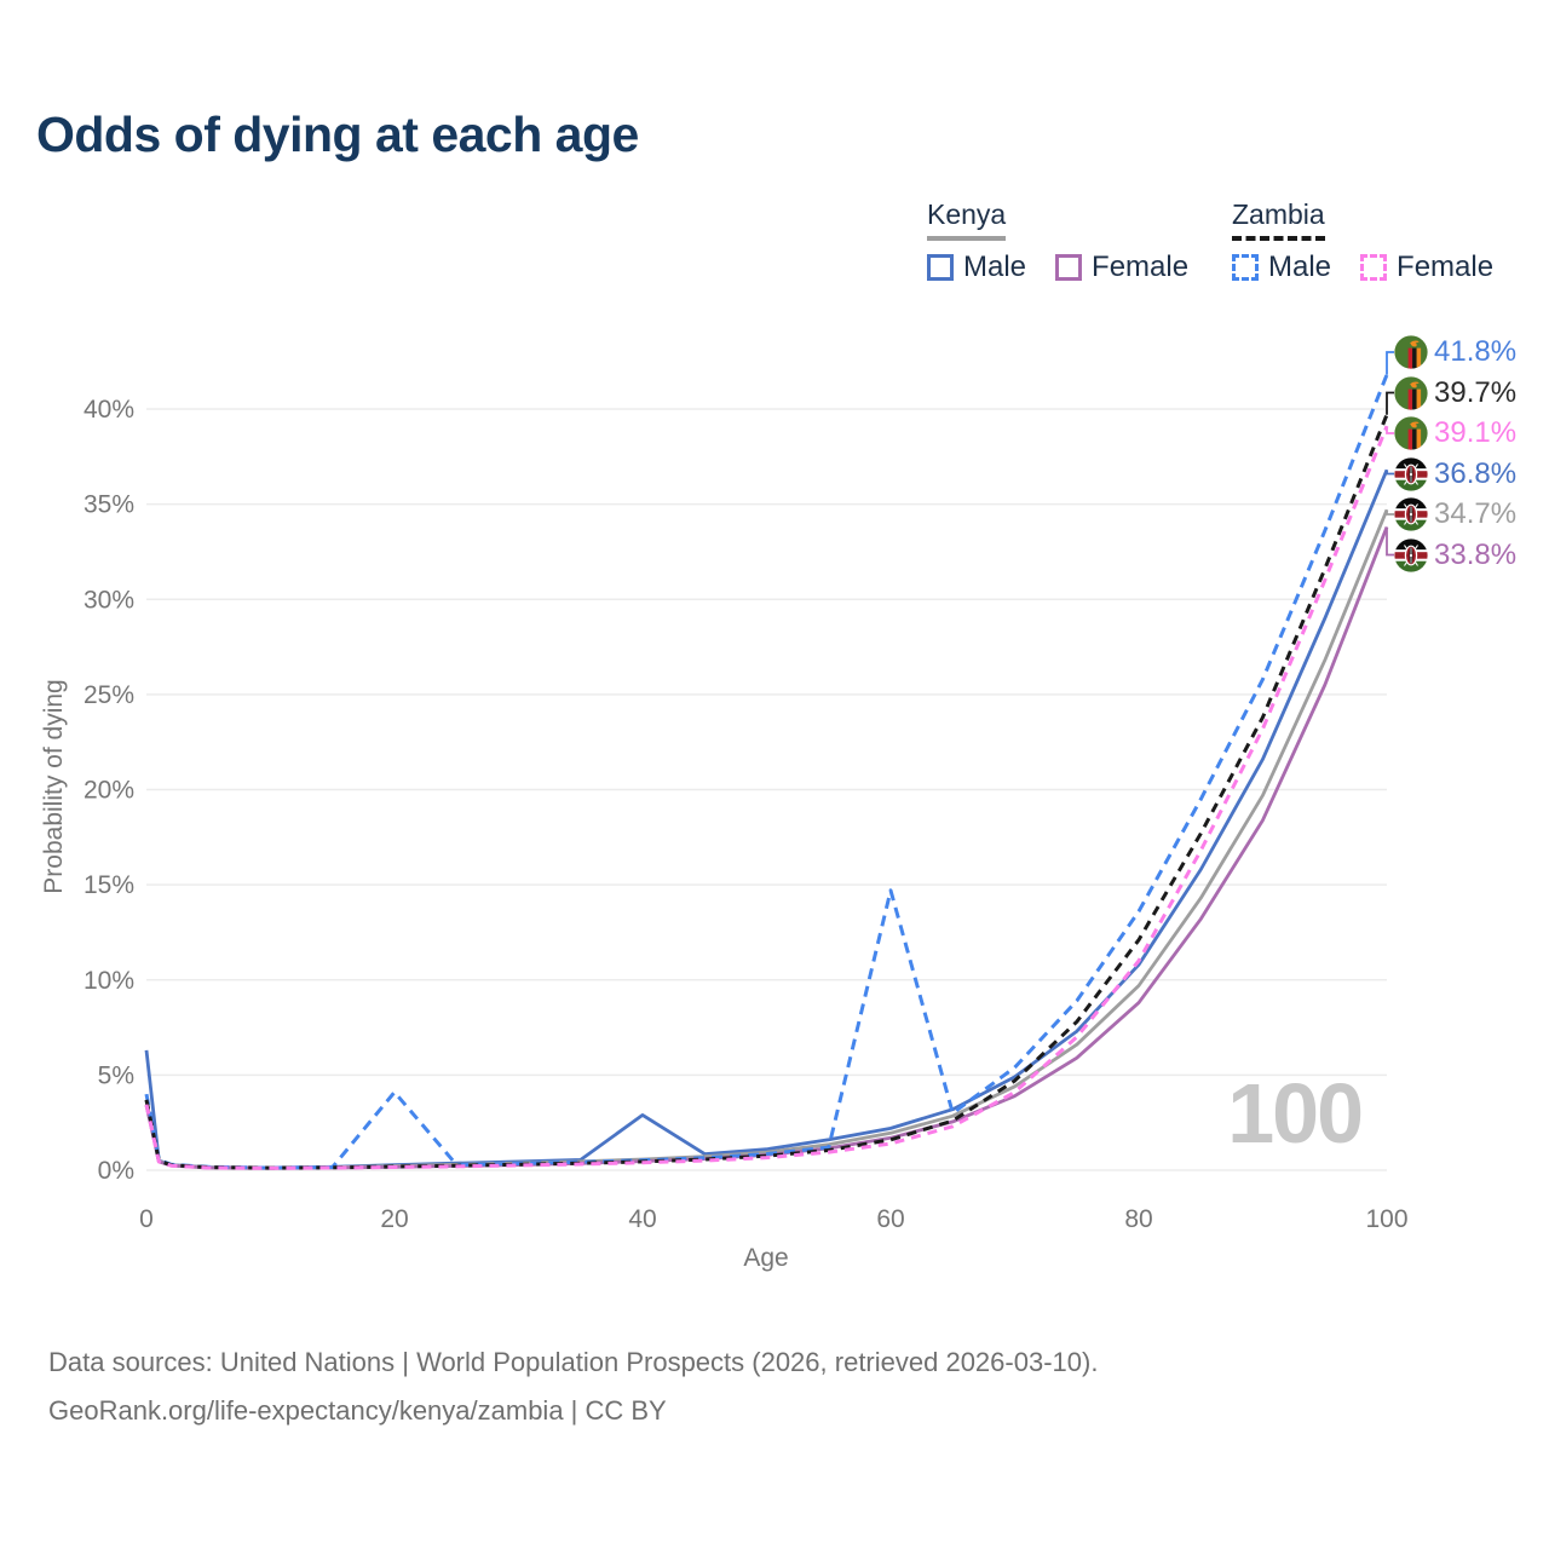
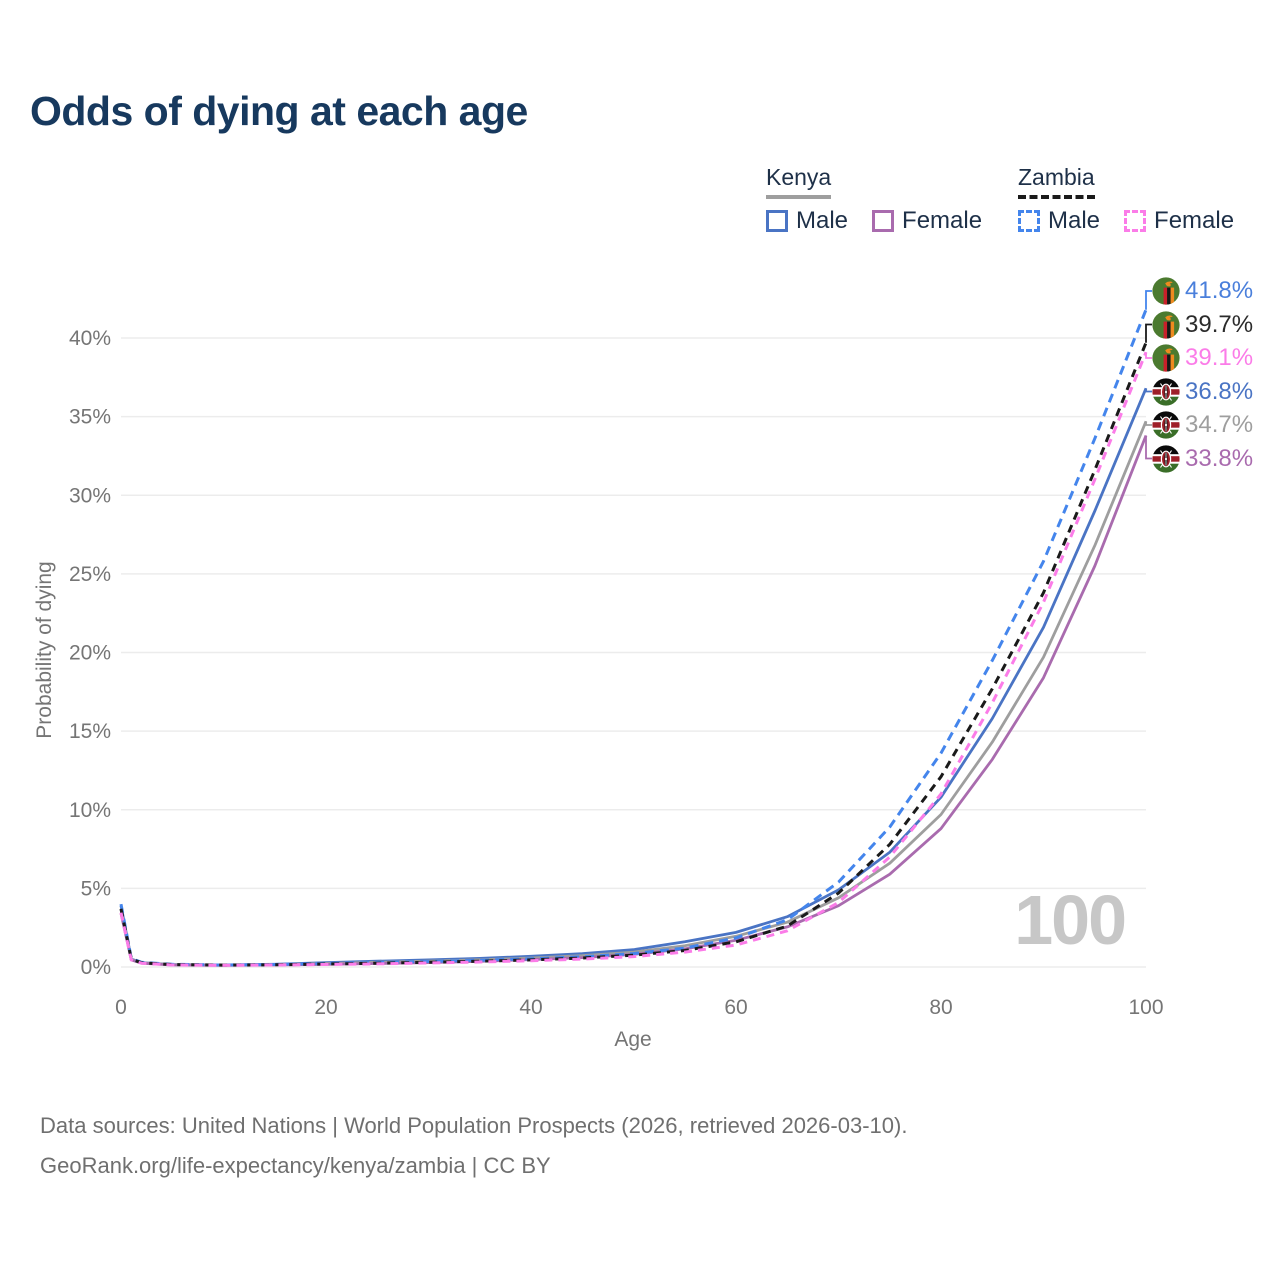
Kenya Male/0: 6.3% -> 3.9%
Zambia Male/20: 4.1% -> 0.2%
Kenya Male/40: 2.9% -> 0.7%
Zambia Male/60: 14.7% -> 1.9%
